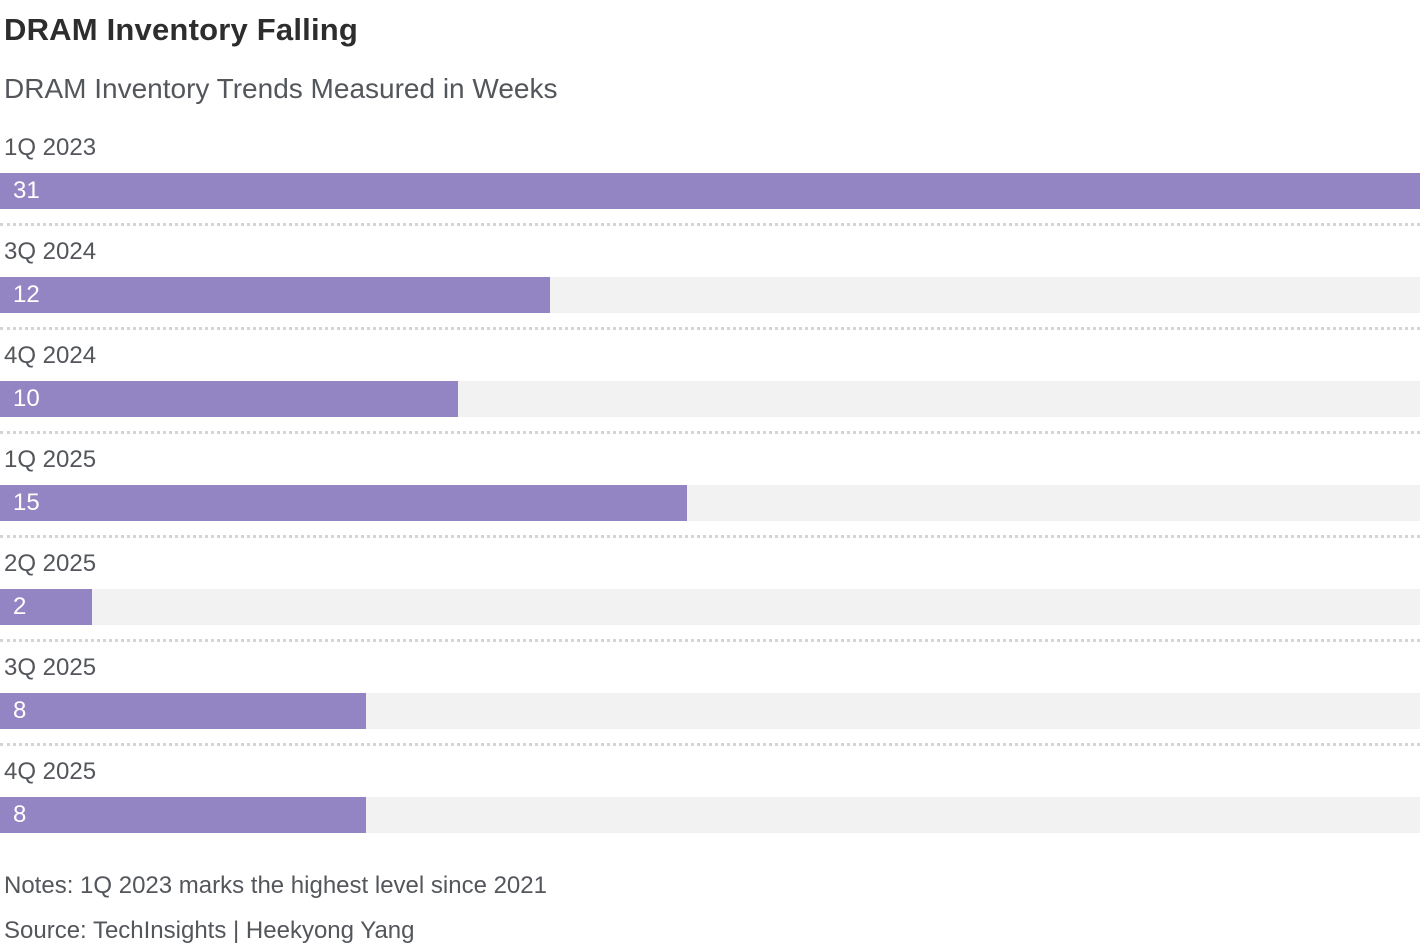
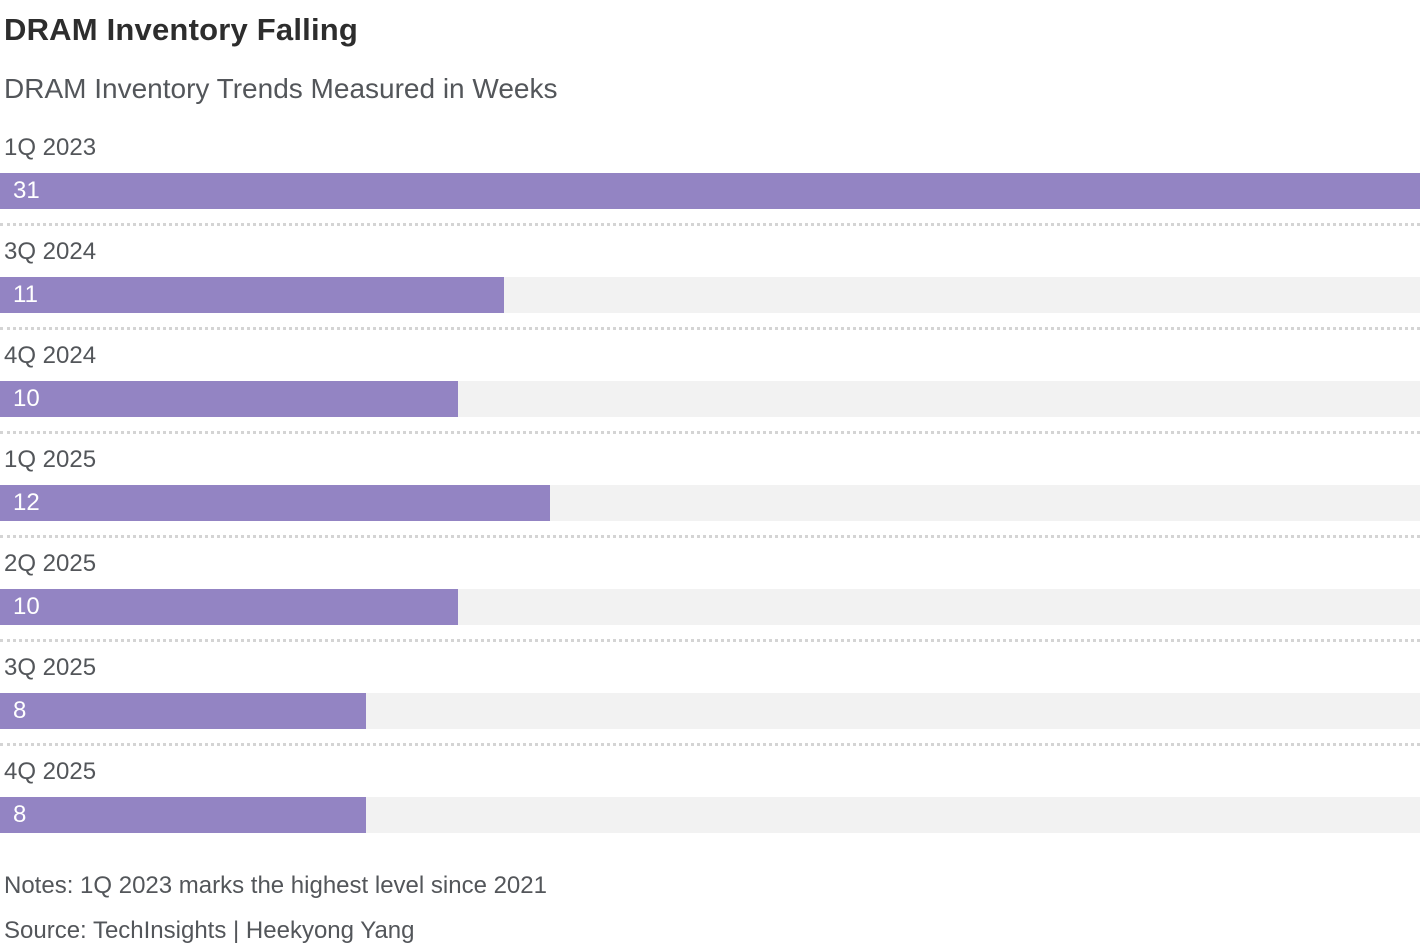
3Q 2024: 12 -> 11
1Q 2025: 15 -> 12
2Q 2025: 2 -> 10
